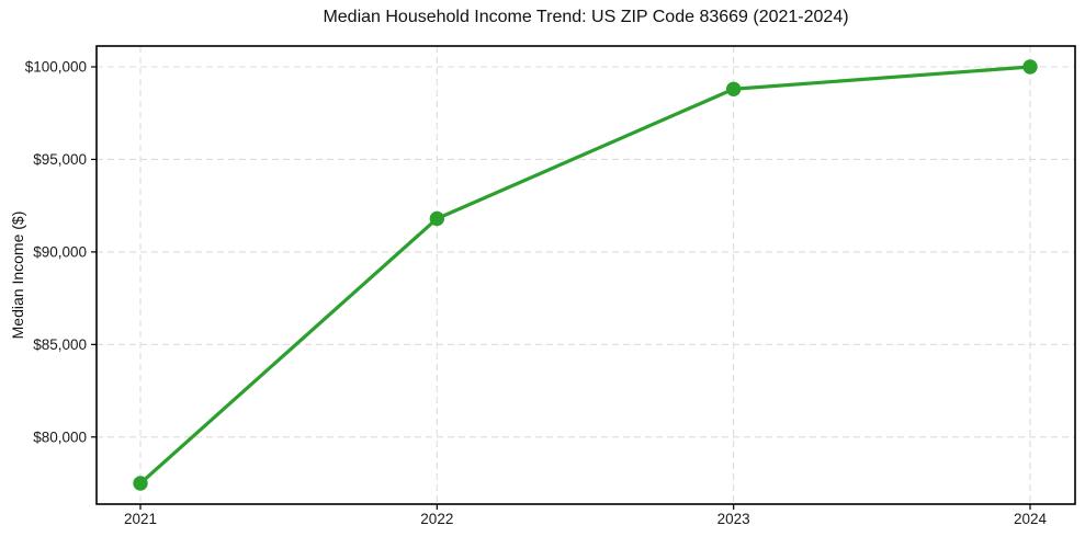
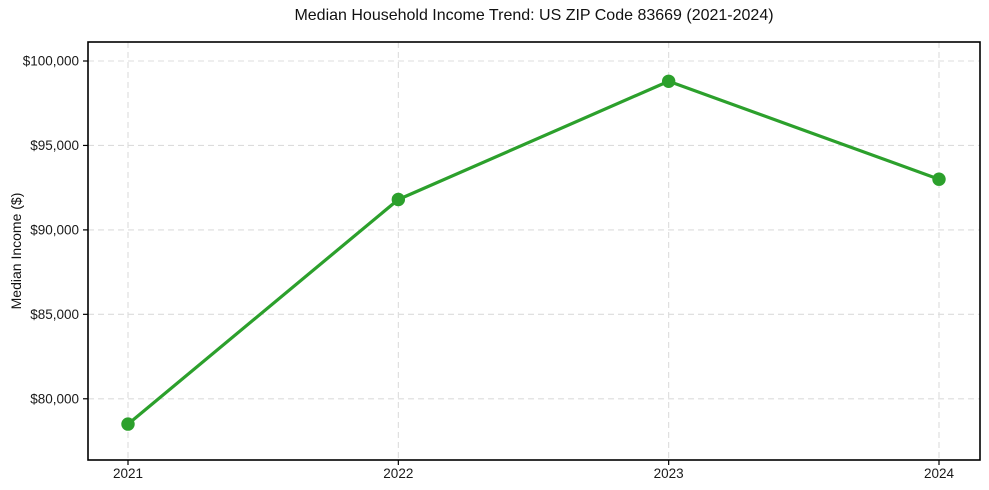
2021: $77500 -> $78500
2024: $100000 -> $93000
